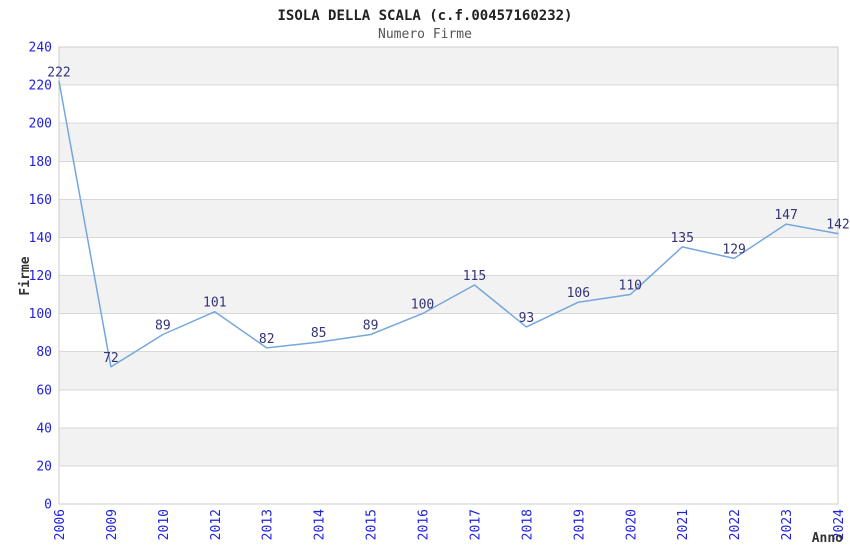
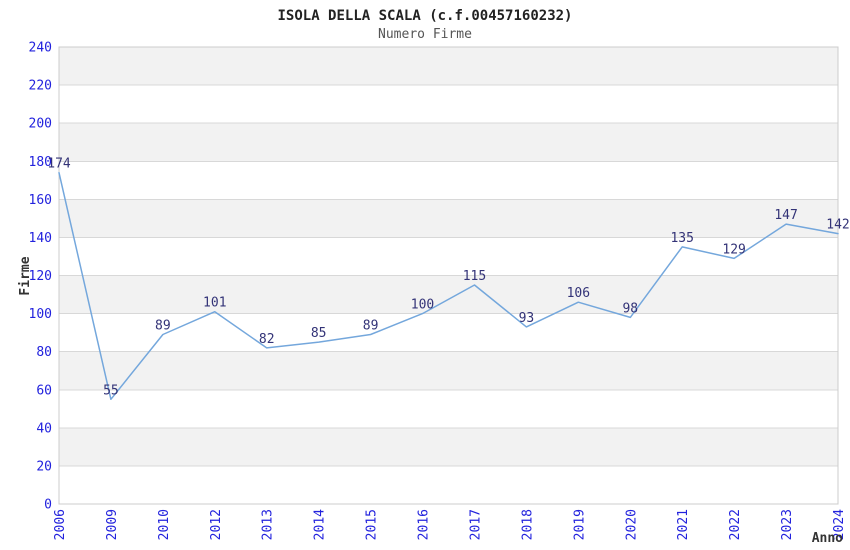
2006: 222 -> 174
2009: 72 -> 55
2020: 110 -> 98
